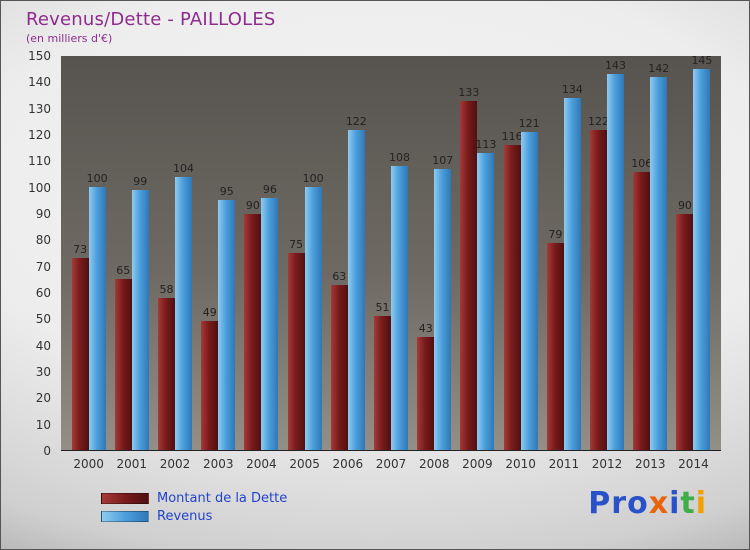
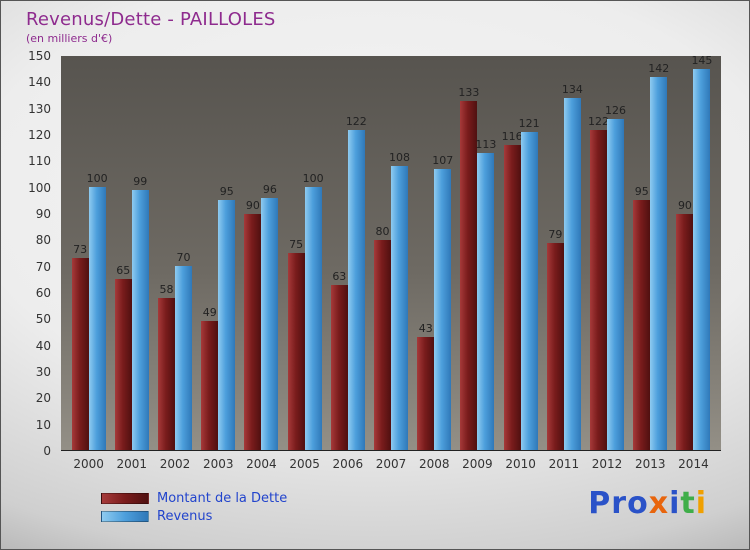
Revenus/2002: 104 -> 70
Montant de la Dette/2007: 51 -> 80
Revenus/2012: 143 -> 126
Montant de la Dette/2013: 106 -> 95
